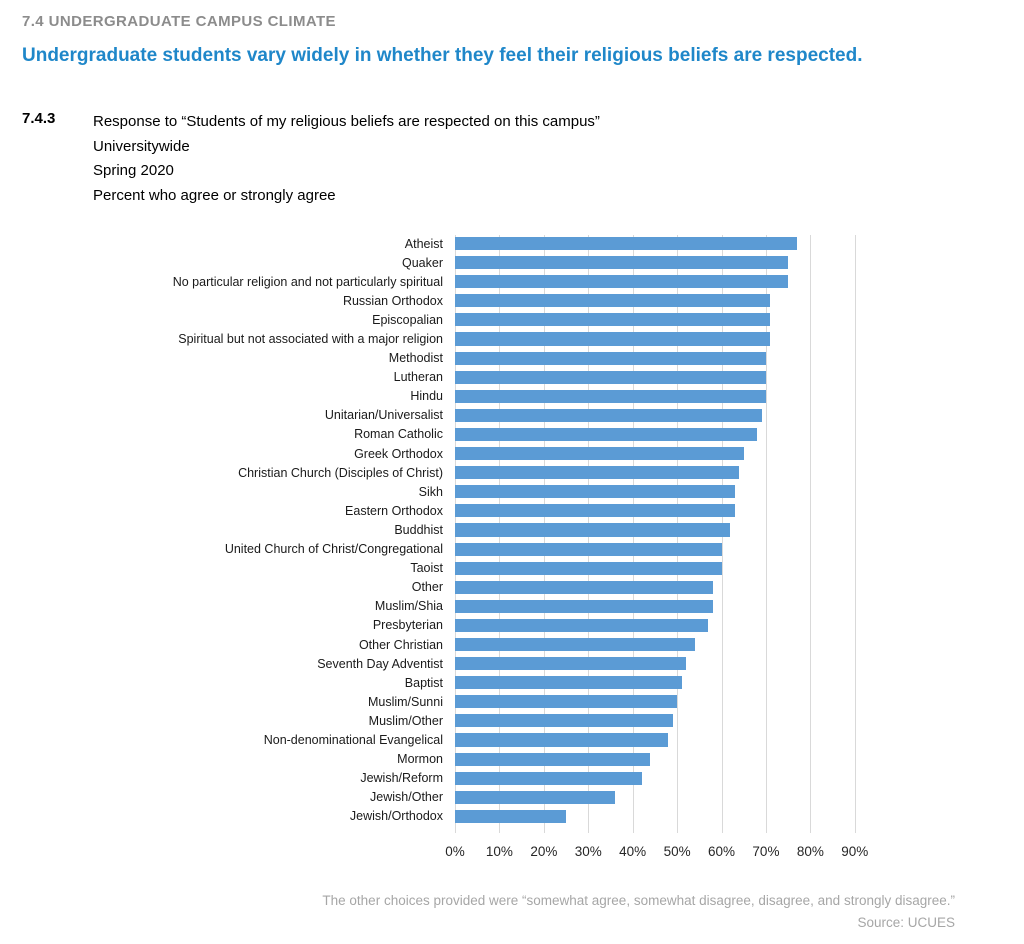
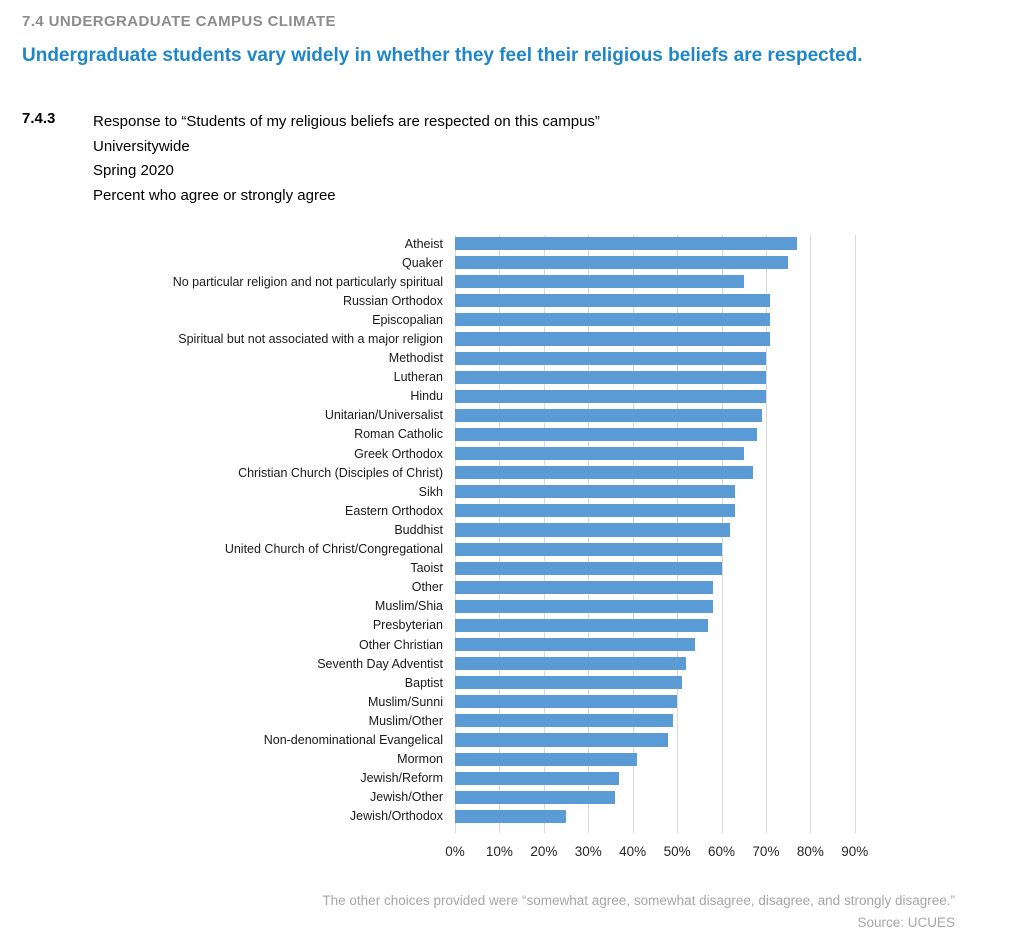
No particular religion and not particularly spiritual: 75% -> 65%
Christian Church (Disciples of Christ): 64% -> 67%
Mormon: 44% -> 41%
Jewish/Reform: 42% -> 37%
